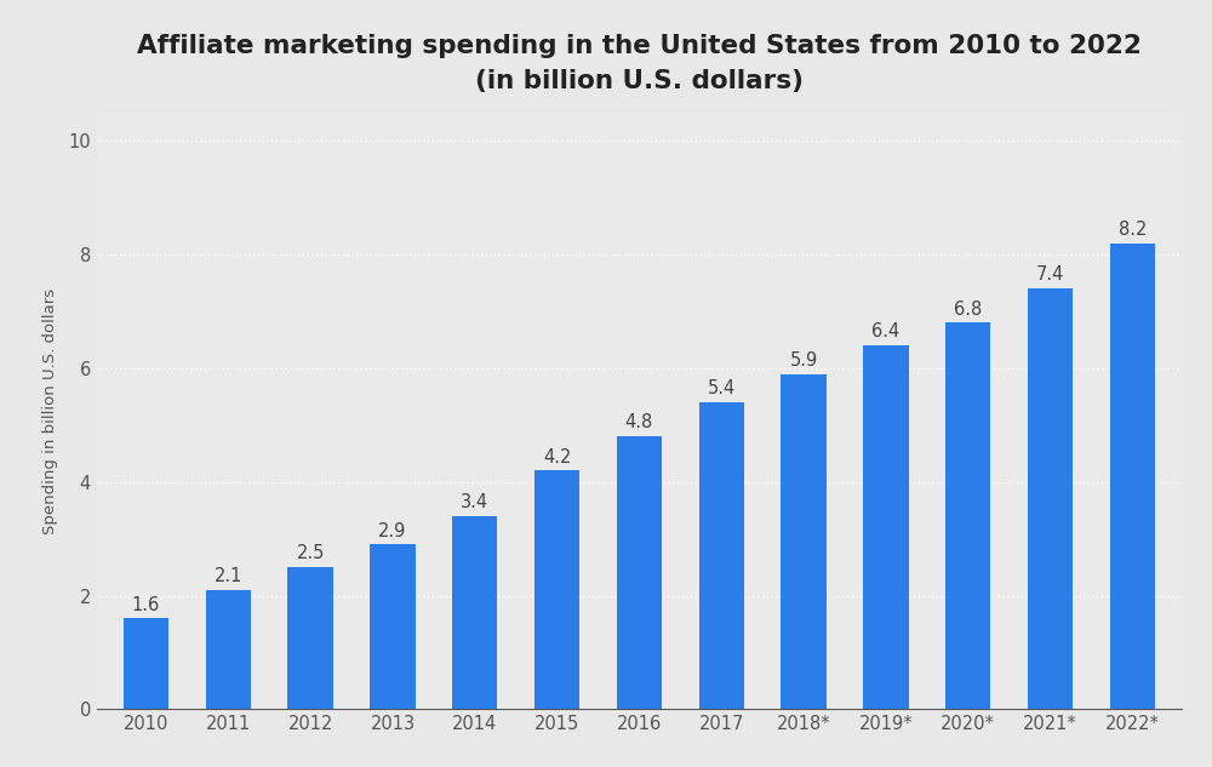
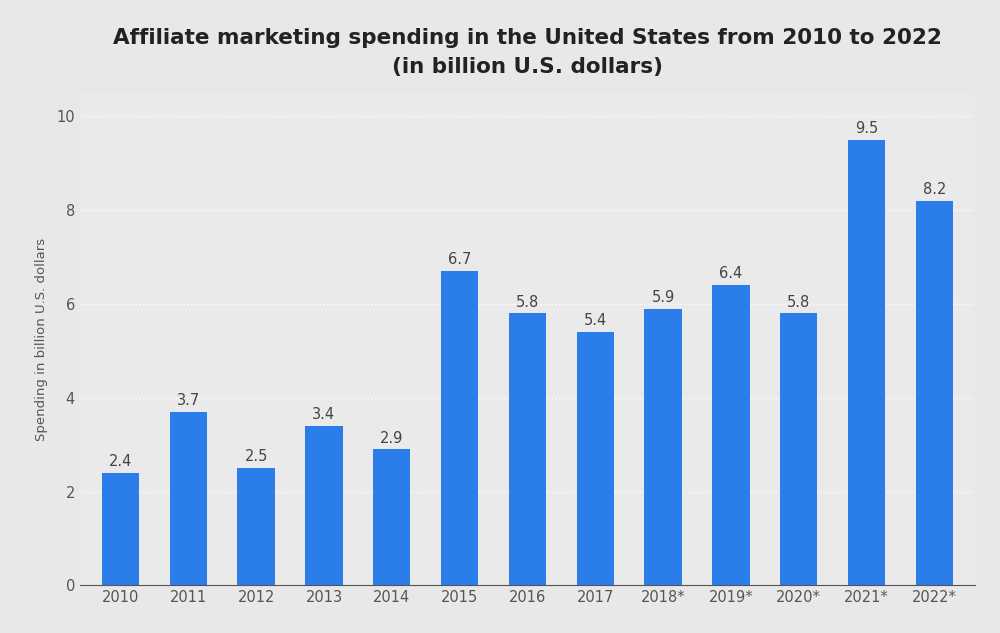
2010: 1.6 -> 2.4
2011: 2.1 -> 3.7
2013: 2.9 -> 3.4
2014: 3.4 -> 2.9
2015: 4.2 -> 6.7
2016: 4.8 -> 5.8
2020*: 6.8 -> 5.8
2021*: 7.4 -> 9.5
